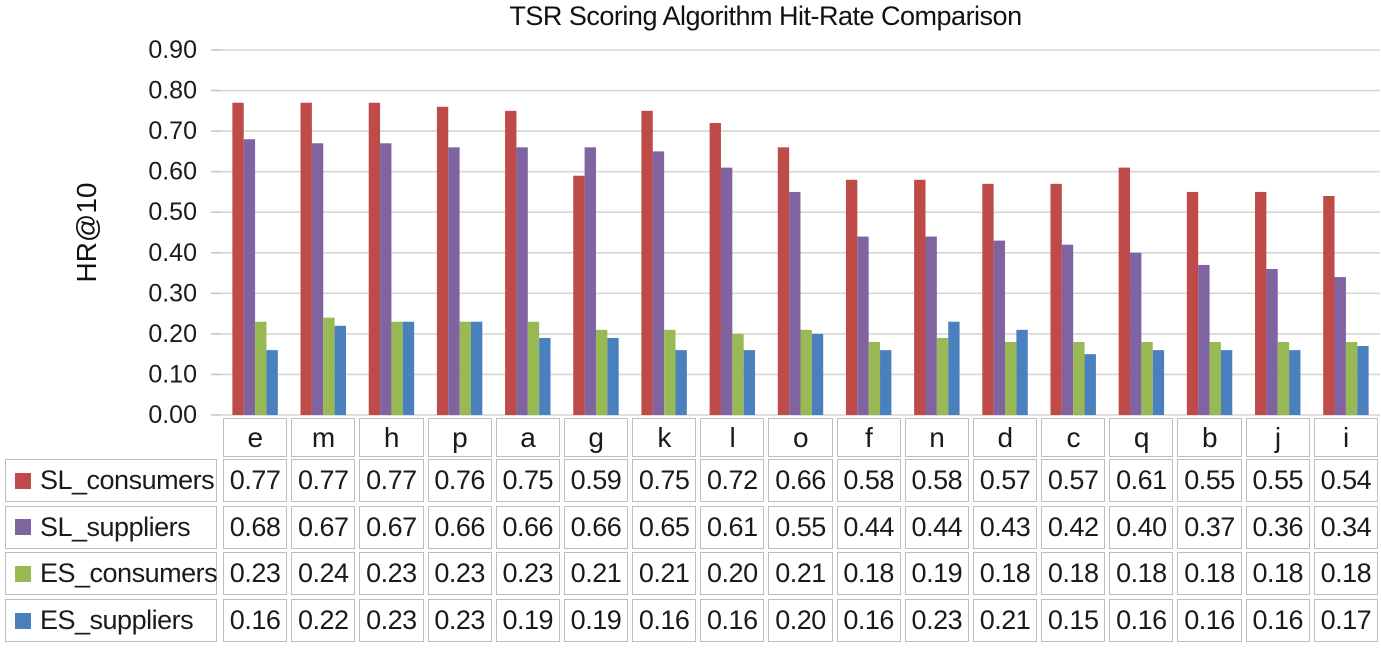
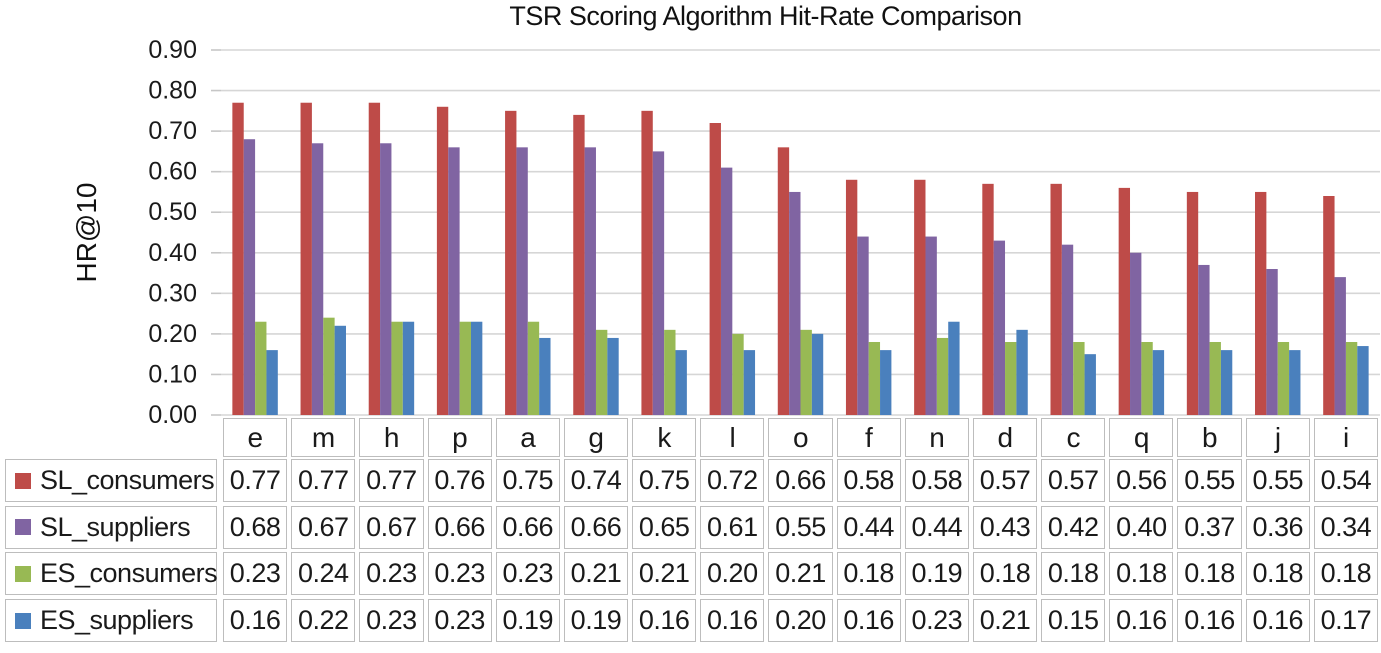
SL_consumers/g: 0.59 -> 0.74
SL_consumers/q: 0.61 -> 0.56
